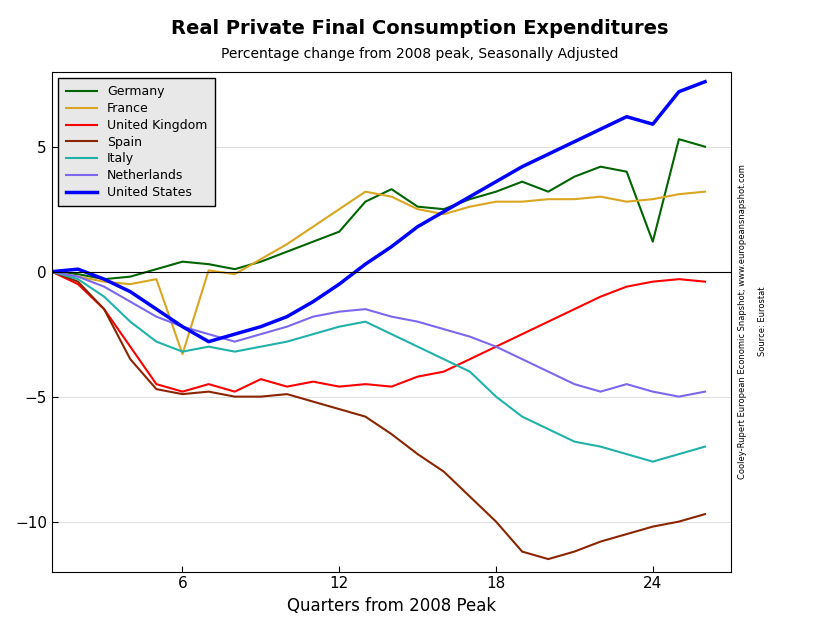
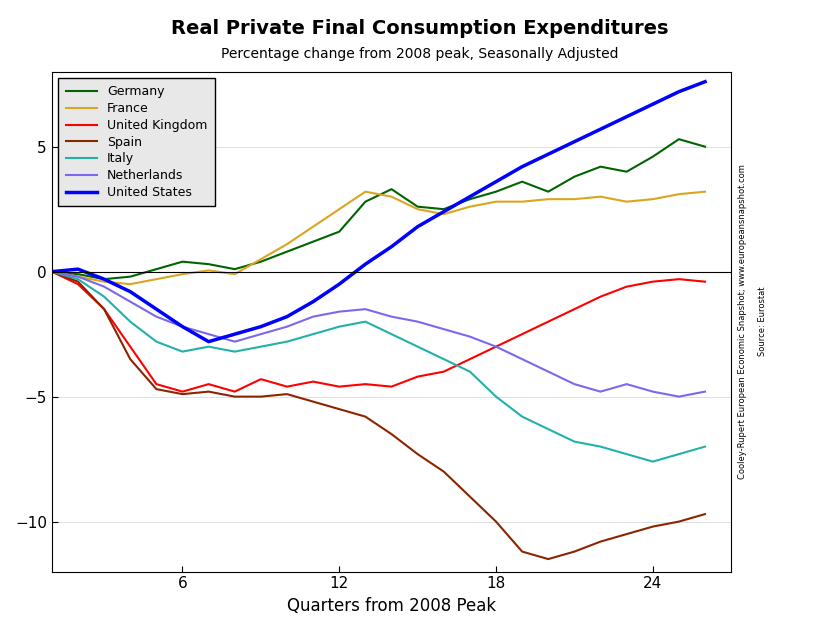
France/6: -3.30 -> -0.10
Germany/24: 1.2 -> 4.6
United States/24: 5.9 -> 6.7
